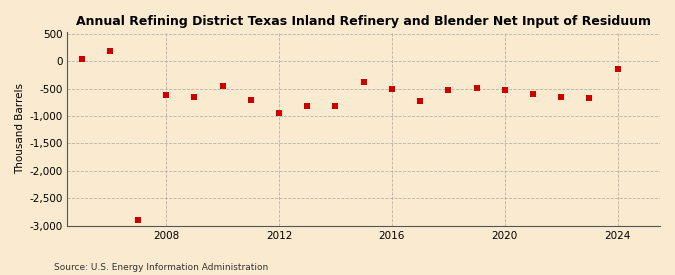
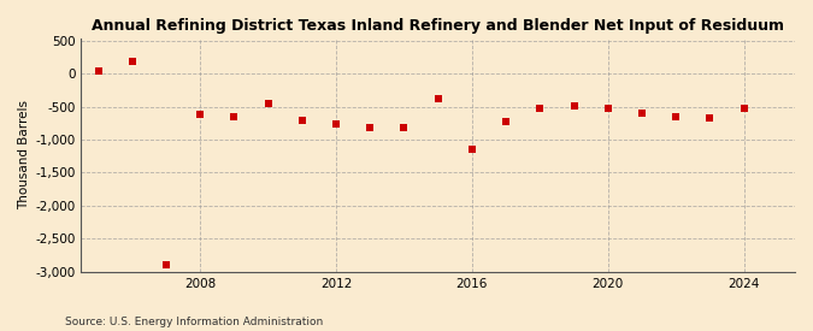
2012: -950 -> -760
2016: -500 -> -1,140
2024: -150 -> -520
